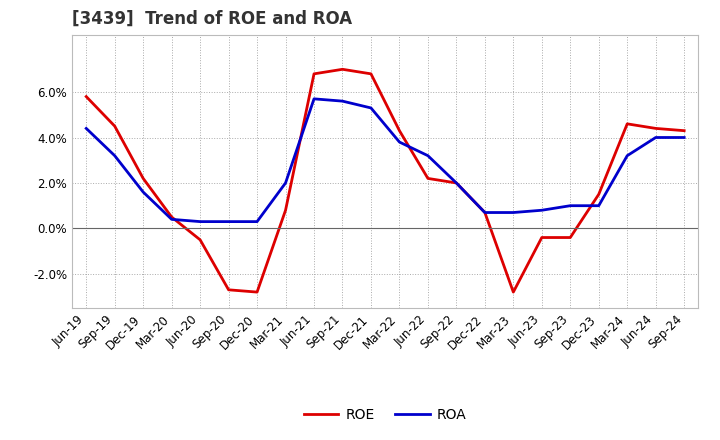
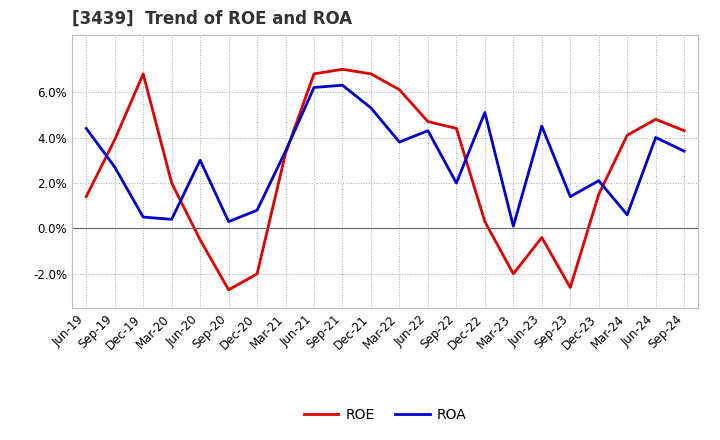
ROE/Jun-19: 5.8% -> 1.4%
ROE/Sep-19: 4.5% -> 3.9%
ROA/Sep-19: 3.2% -> 2.7%
ROE/Dec-19: 2.2% -> 6.8%
ROA/Dec-19: 1.6% -> 0.5%
ROE/Mar-20: 0.5% -> 2.0%
ROA/Jun-20: 0.3% -> 3.0%
ROE/Dec-20: -2.8% -> -2.0%
ROA/Dec-20: 0.3% -> 0.8%
ROE/Mar-21: 0.8% -> 3.3%
ROA/Mar-21: 2.0% -> 3.4%
ROA/Jun-21: 5.7% -> 6.2%
ROA/Sep-21: 5.6% -> 6.3%
ROE/Mar-22: 4.3% -> 6.1%
ROE/Jun-22: 2.2% -> 4.7%
ROA/Jun-22: 3.2% -> 4.3%
ROE/Sep-22: 2.0% -> 4.4%
ROE/Dec-22: 0.7% -> 0.3%
ROA/Dec-22: 0.7% -> 5.1%
ROE/Mar-23: -2.8% -> -2.0%
ROA/Mar-23: 0.7% -> 0.1%
ROA/Jun-23: 0.8% -> 4.5%
ROE/Sep-23: -0.4% -> -2.6%
ROA/Sep-23: 1.0% -> 1.4%
ROA/Dec-23: 1.0% -> 2.1%
ROE/Mar-24: 4.6% -> 4.1%
ROA/Mar-24: 3.2% -> 0.6%
ROE/Jun-24: 4.4% -> 4.8%
ROA/Sep-24: 4.0% -> 3.4%
